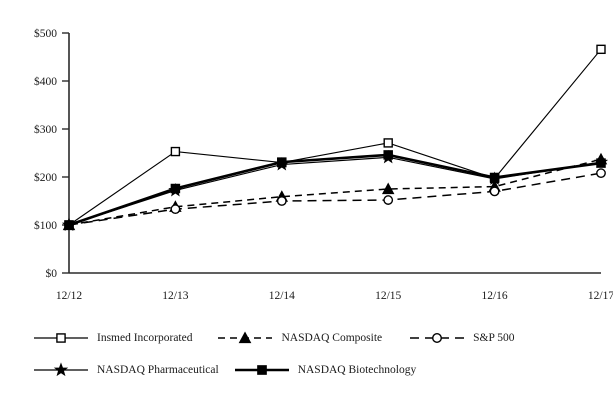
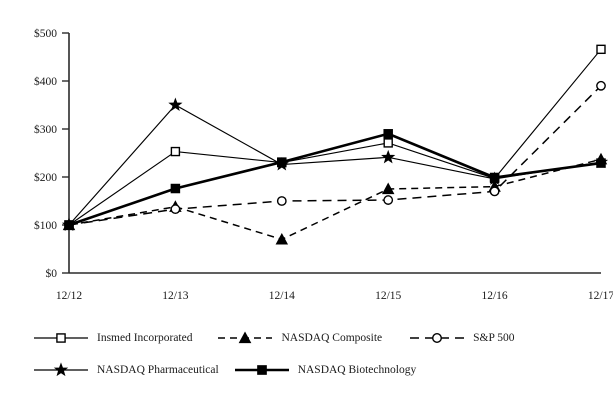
NASDAQ Pharmaceutical/12/13: $170 -> $350
NASDAQ Composite/12/14: $160 -> $70
NASDAQ Biotechnology/12/15: $250 -> $290
S&P 500/12/17: $210 -> $390
